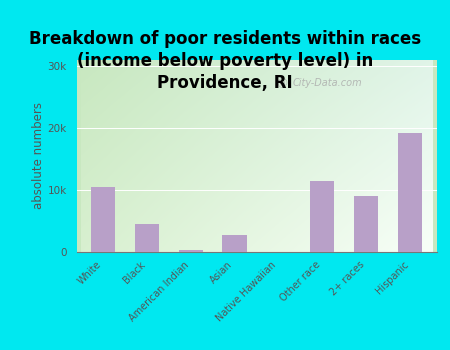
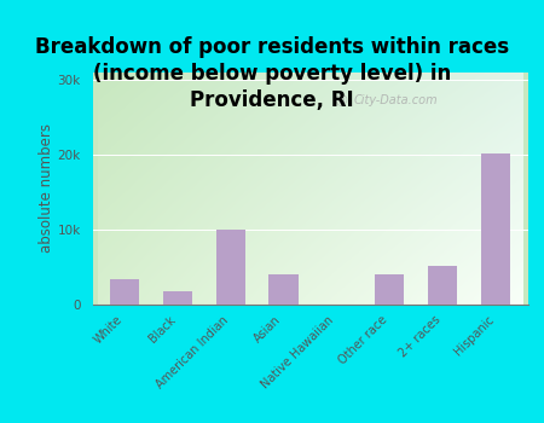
White: 10.5k -> 3.4k
Black: 4.5k -> 1.8k
American Indian: 0.3k -> 10.0k
Asian: 2.7k -> 4.0k
Other race: 11.5k -> 4.0k
2+ races: 9.0k -> 5.2k
Hispanic: 19.2k -> 20.2k
